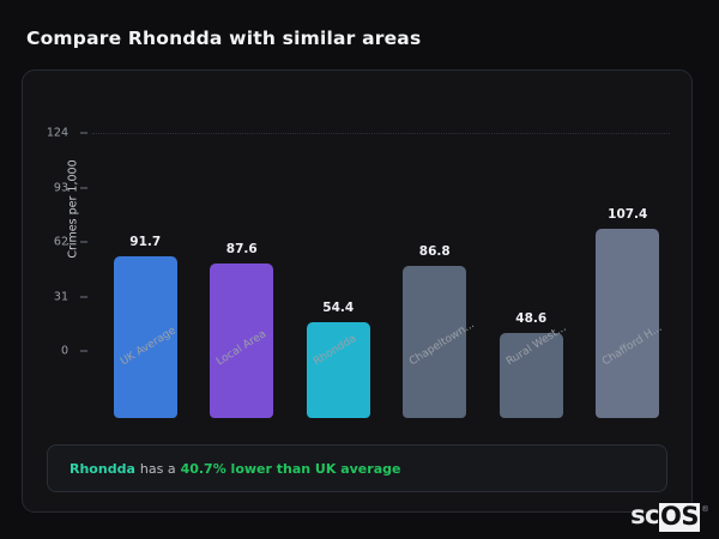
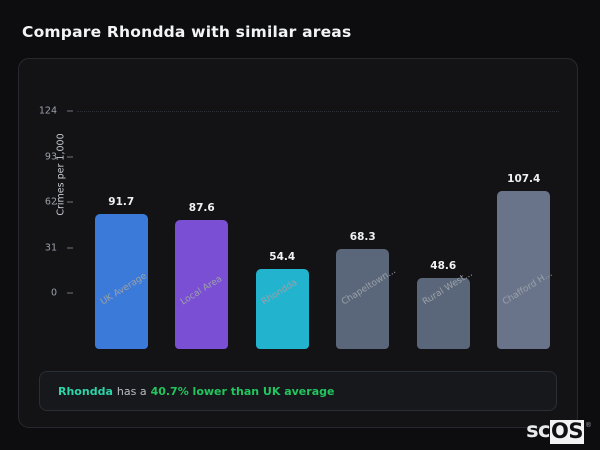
Chapeltown...: 86.8 -> 68.3
